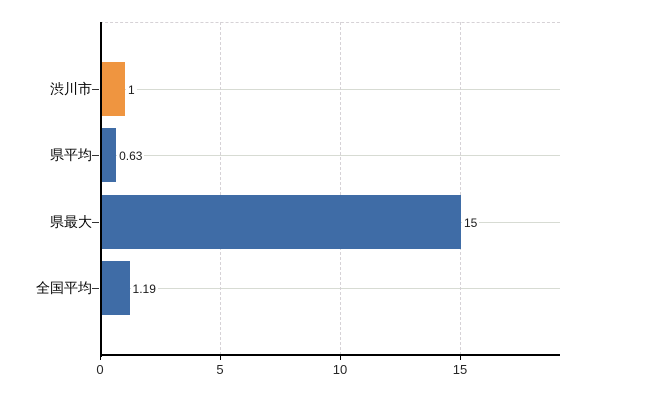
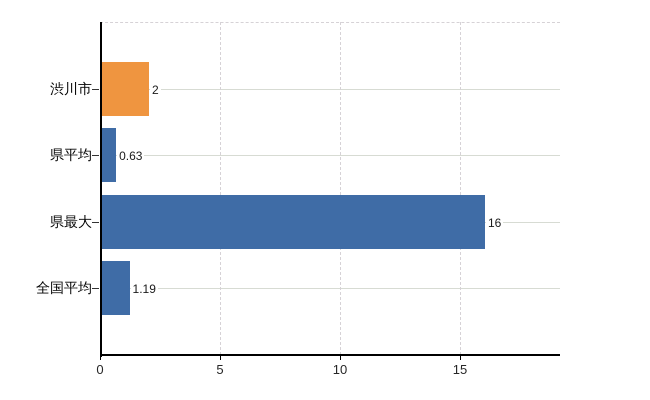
渋川市: 1 -> 2
県最大: 15 -> 16
